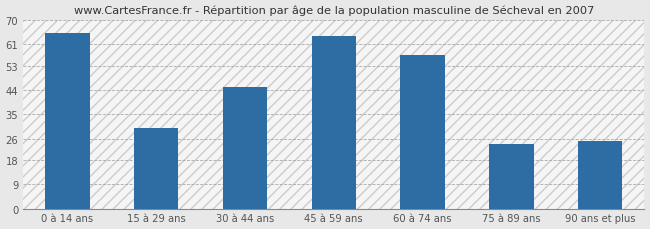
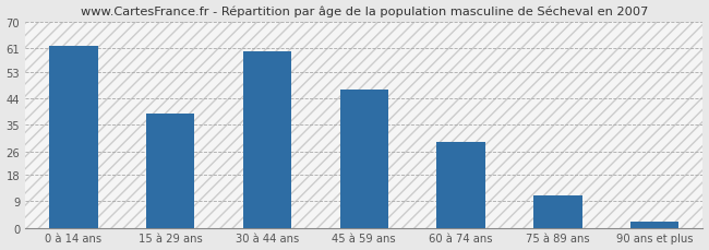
0 à 14 ans: 65 -> 62
15 à 29 ans: 30 -> 39
30 à 44 ans: 45 -> 60
45 à 59 ans: 64 -> 47
60 à 74 ans: 57 -> 29
75 à 89 ans: 24 -> 11
90 ans et plus: 25 -> 2
